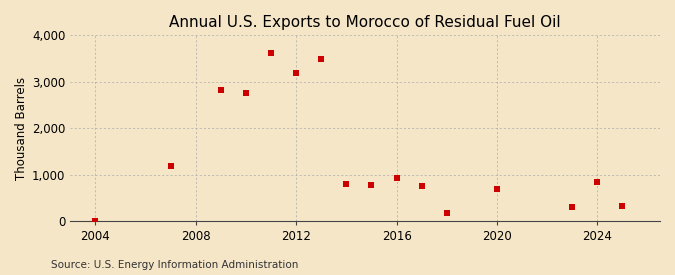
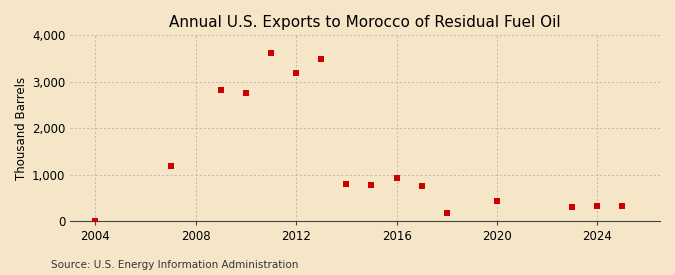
2020: 700 -> 450
2024: 850 -> 330
